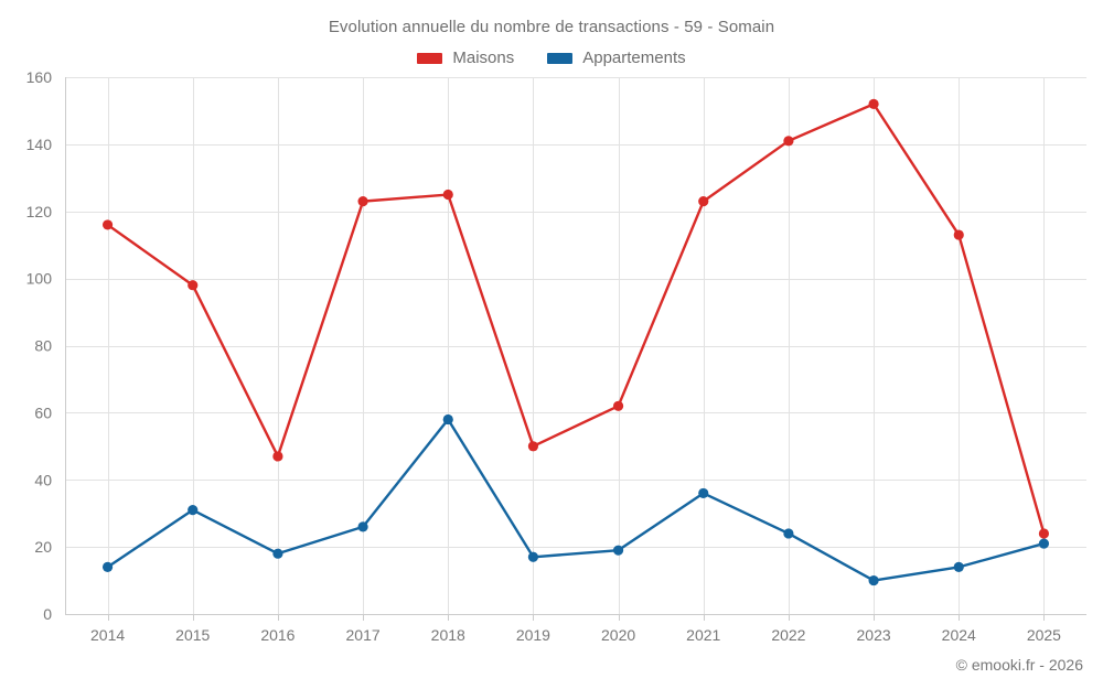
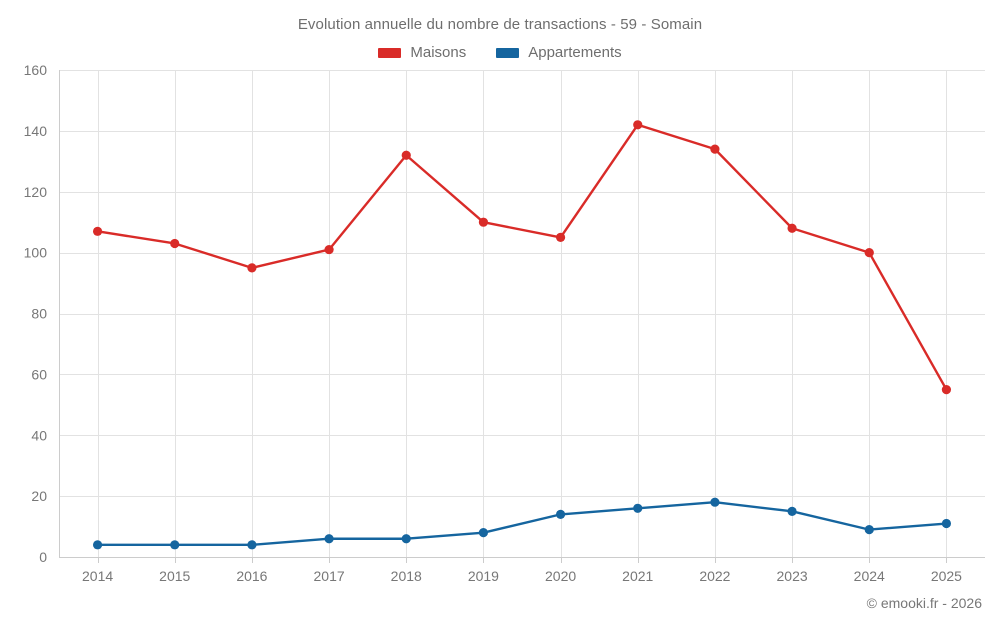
Maisons/2014: 116 -> 107
Appartements/2014: 14 -> 4
Maisons/2015: 98 -> 103
Appartements/2015: 31 -> 4
Maisons/2016: 47 -> 95
Appartements/2016: 18 -> 4
Maisons/2017: 123 -> 101
Appartements/2017: 26 -> 6
Maisons/2018: 125 -> 132
Appartements/2018: 58 -> 6
Maisons/2019: 50 -> 110
Appartements/2019: 17 -> 8
Maisons/2020: 62 -> 105
Appartements/2020: 19 -> 14
Maisons/2021: 123 -> 142
Appartements/2021: 36 -> 16
Maisons/2022: 141 -> 134
Appartements/2022: 24 -> 18
Maisons/2023: 152 -> 108
Appartements/2023: 10 -> 15
Maisons/2024: 113 -> 100
Appartements/2024: 14 -> 9
Maisons/2025: 24 -> 55
Appartements/2025: 21 -> 11
